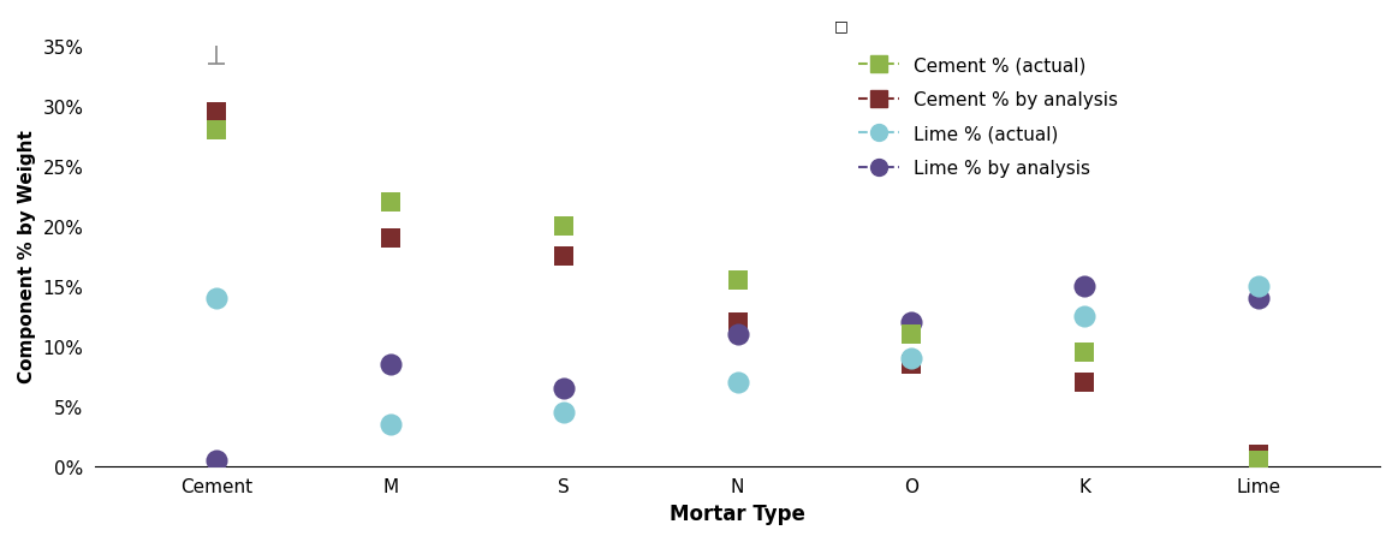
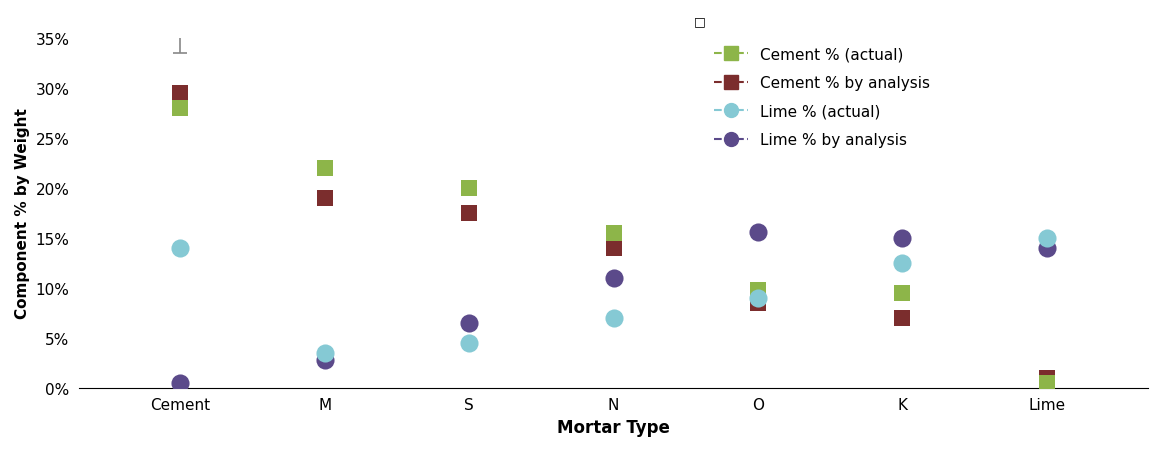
Lime % by analysis/M: 8.5% -> 2.8%
Cement % by analysis/N: 12.0% -> 14.0%
Cement % (actual)/O: 11.0% -> 9.8%
Lime % by analysis/O: 12.0% -> 15.6%
